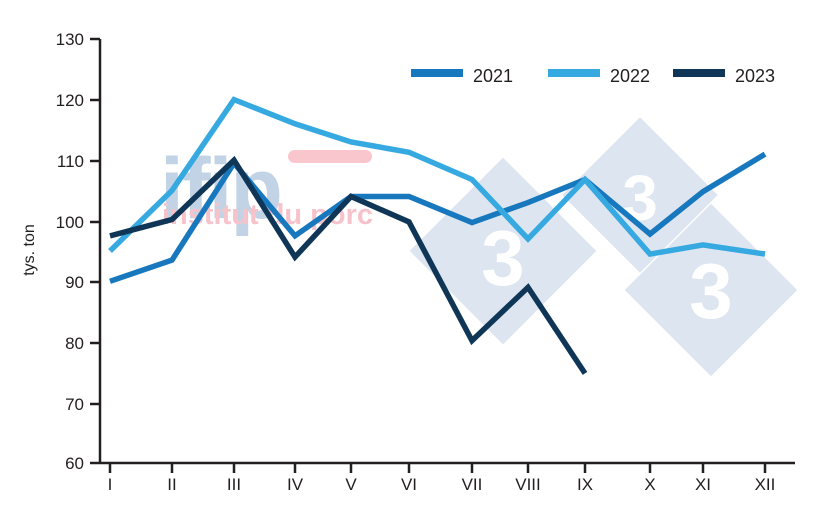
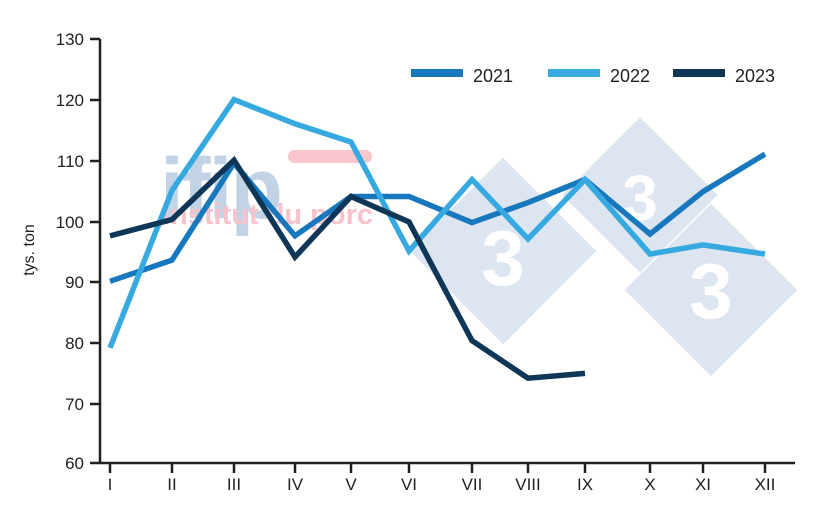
2022/I: 95 -> 79
2022/VI: 111 -> 95
2023/VIII: 89 -> 74
